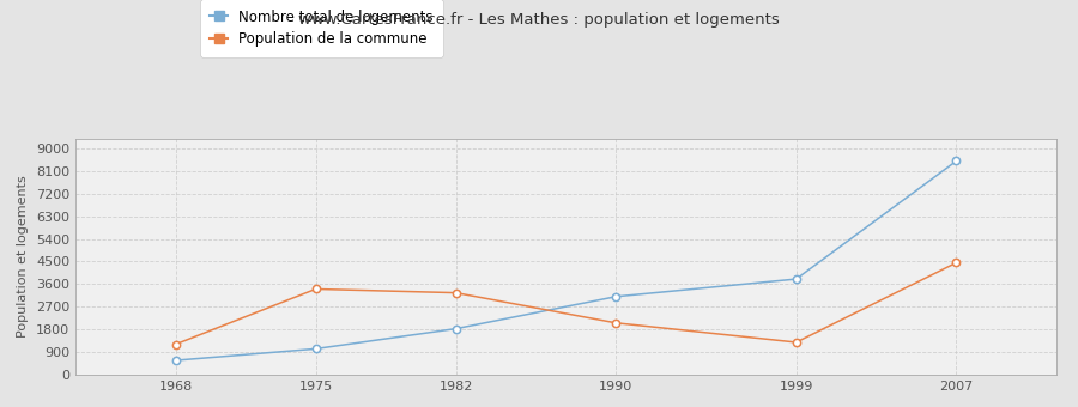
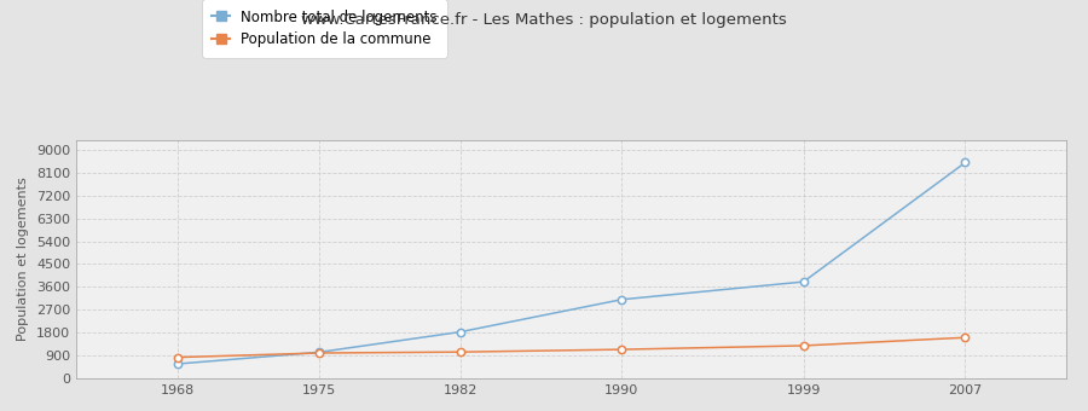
Population de la commune/1968: 1200 -> 820
Population de la commune/1975: 3400 -> 990
Population de la commune/1982: 3250 -> 1030
Population de la commune/1990: 2050 -> 1130
Population de la commune/2007: 4450 -> 1600
